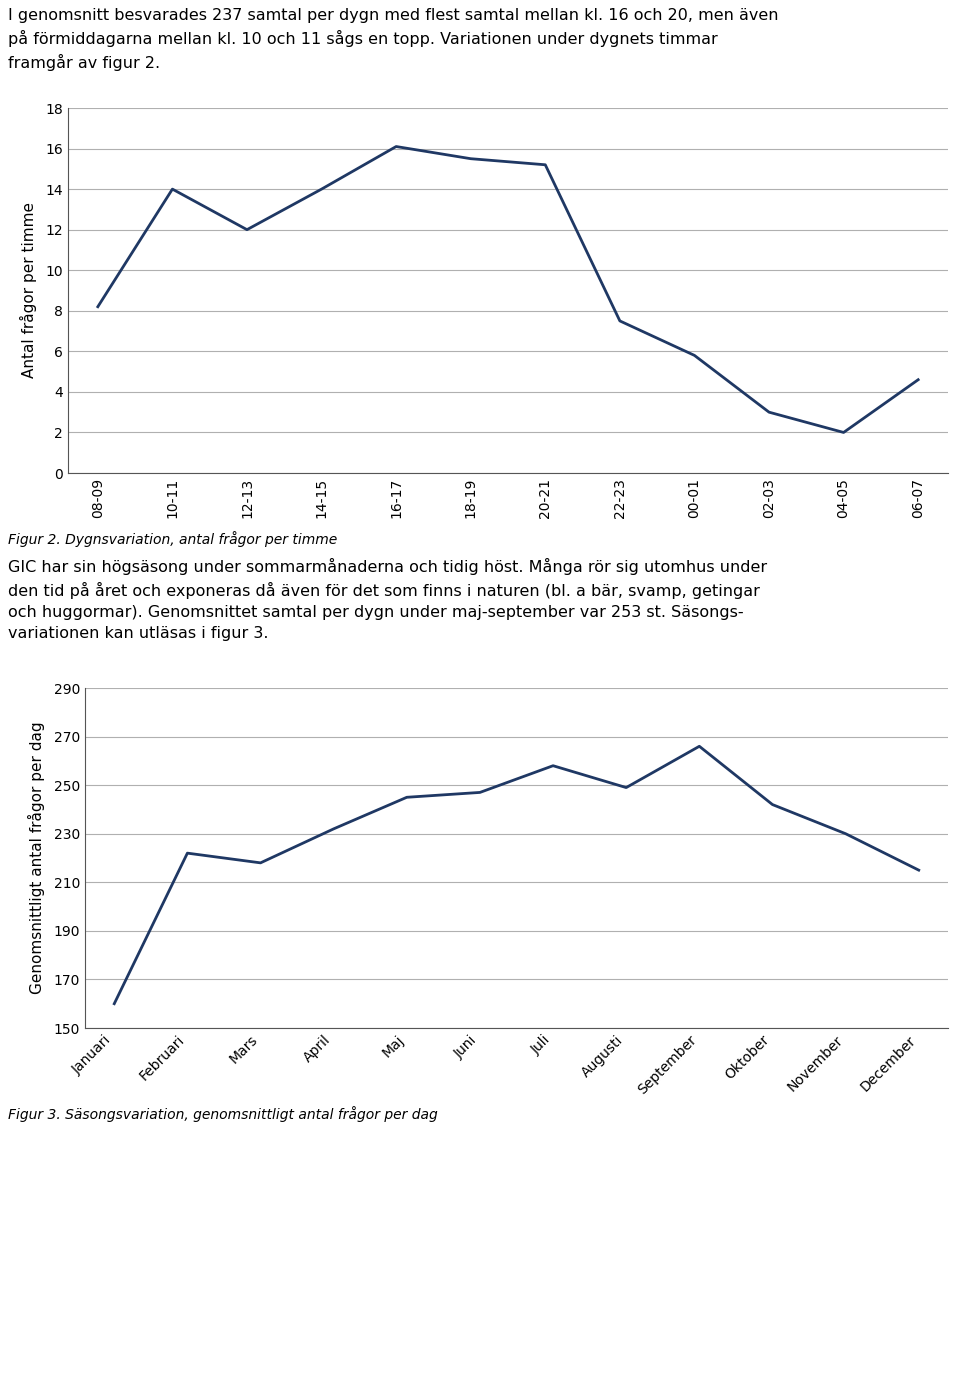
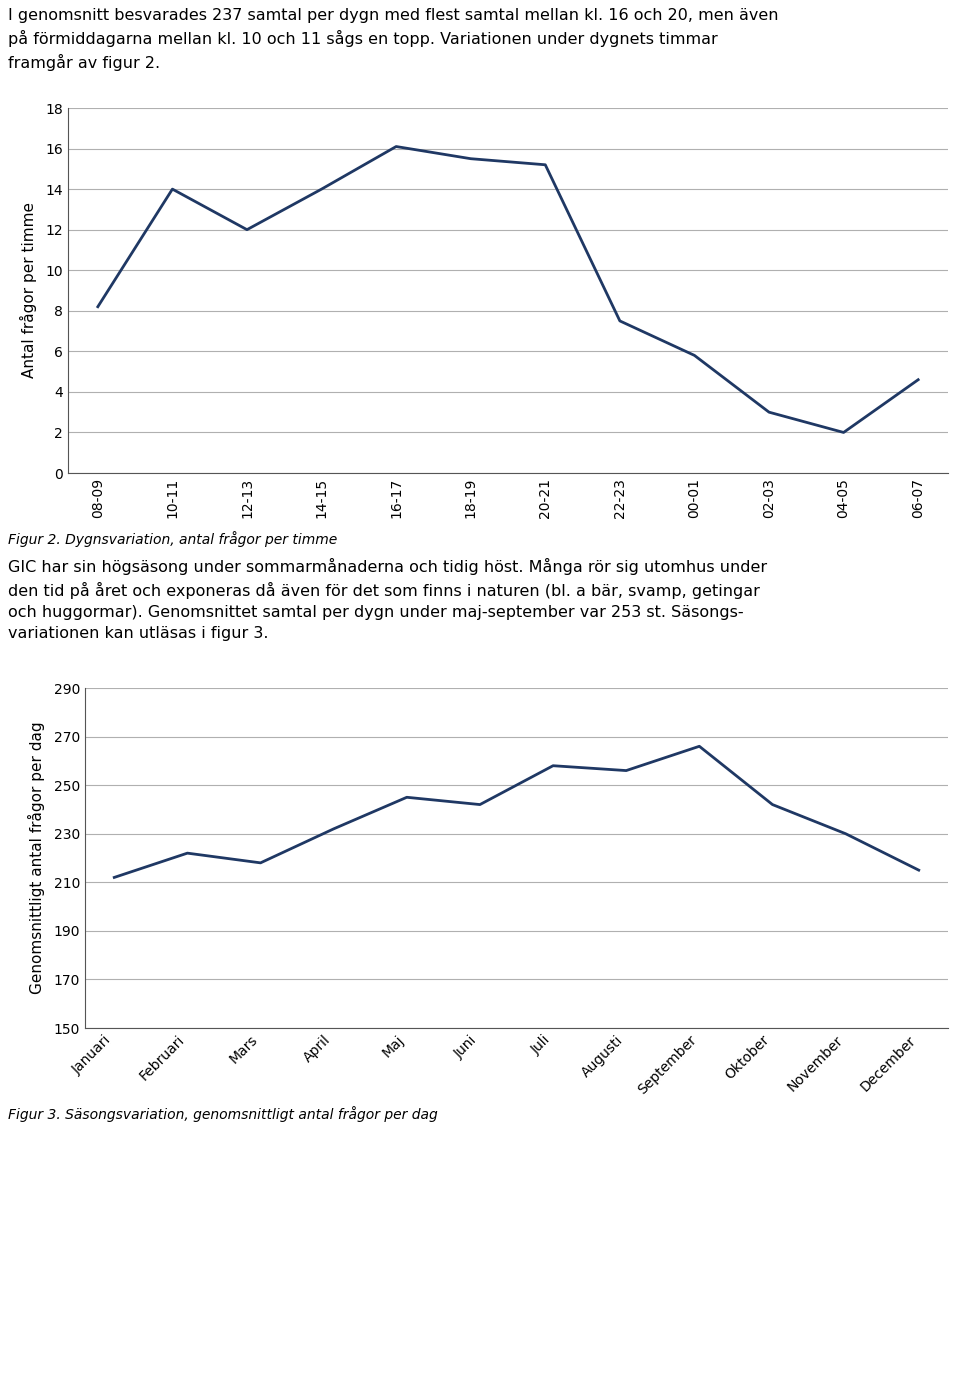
Januari: 160 -> 212
Juni: 247 -> 242
Augusti: 249 -> 256
